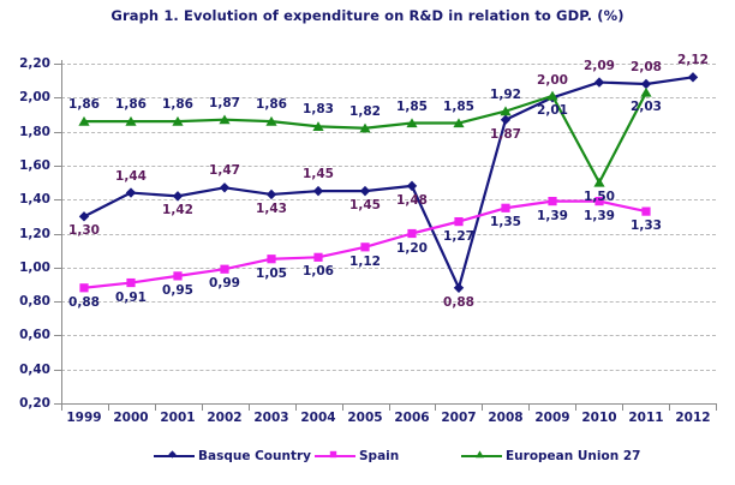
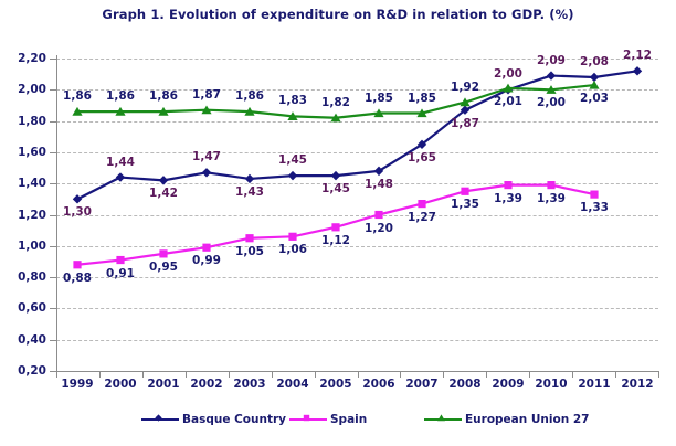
Basque Country/2007: 0,88 -> 1,65
European Union 27/2010: 1,50 -> 2,00
